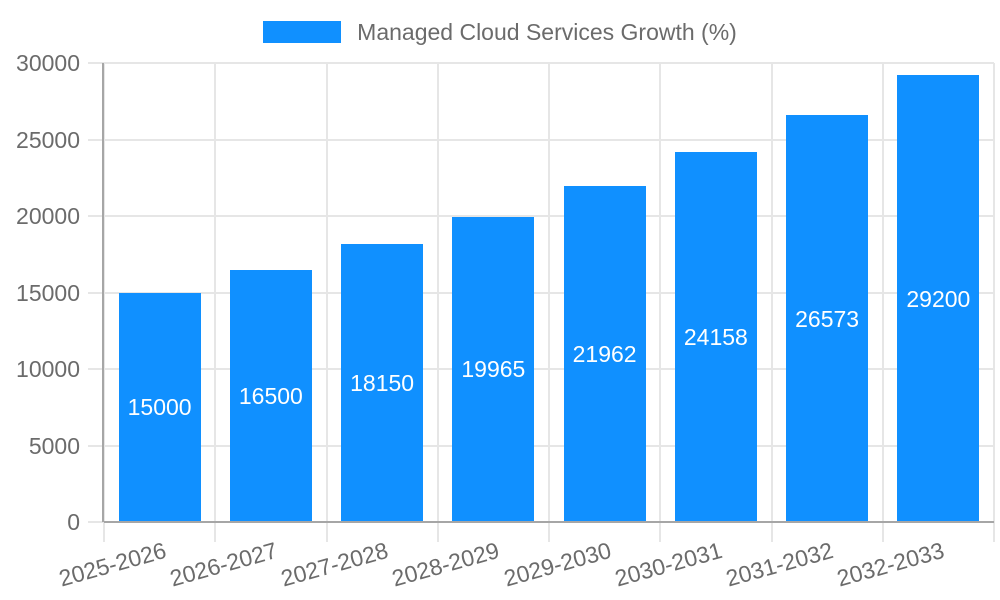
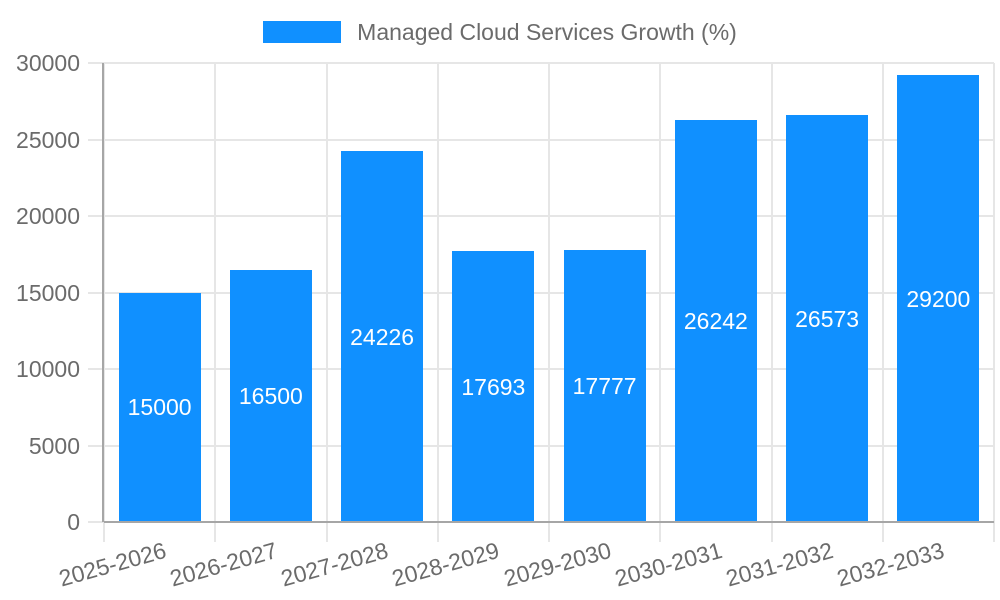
2027-2028: 18150 -> 24226
2028-2029: 19965 -> 17693
2029-2030: 21962 -> 17777
2030-2031: 24158 -> 26242
